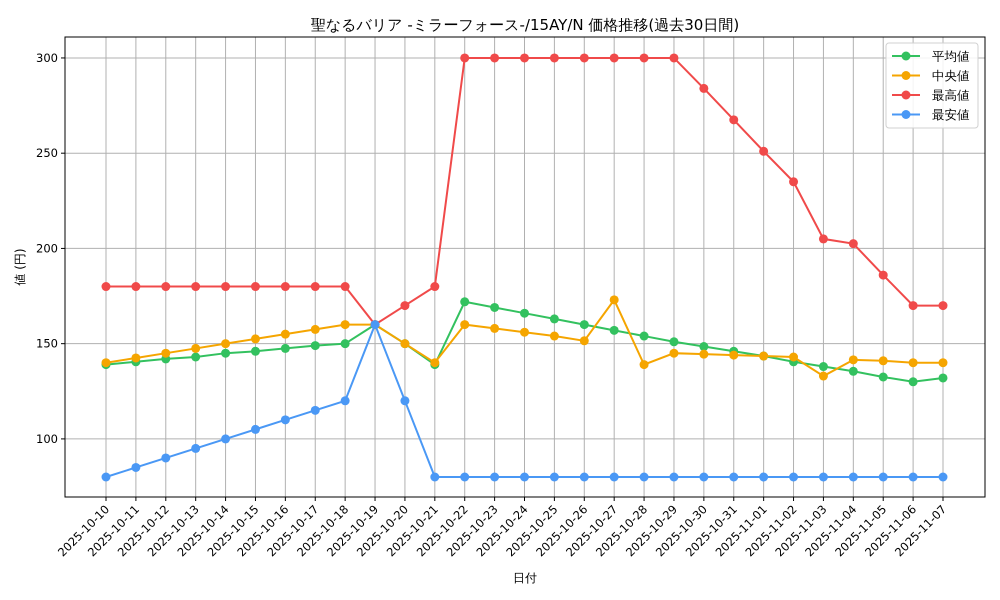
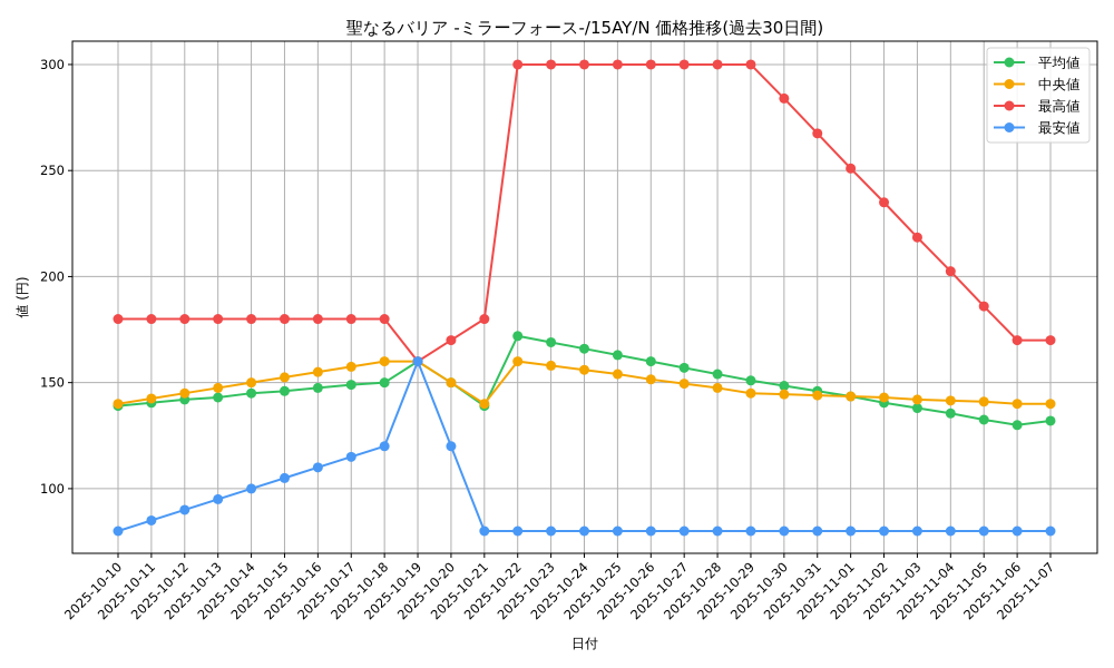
中央値/2025-10-27: 173 -> 150
中央値/2025-10-28: 139 -> 148
中央値/2025-11-03: 133 -> 142
最高値/2025-11-03: 205 -> 218
